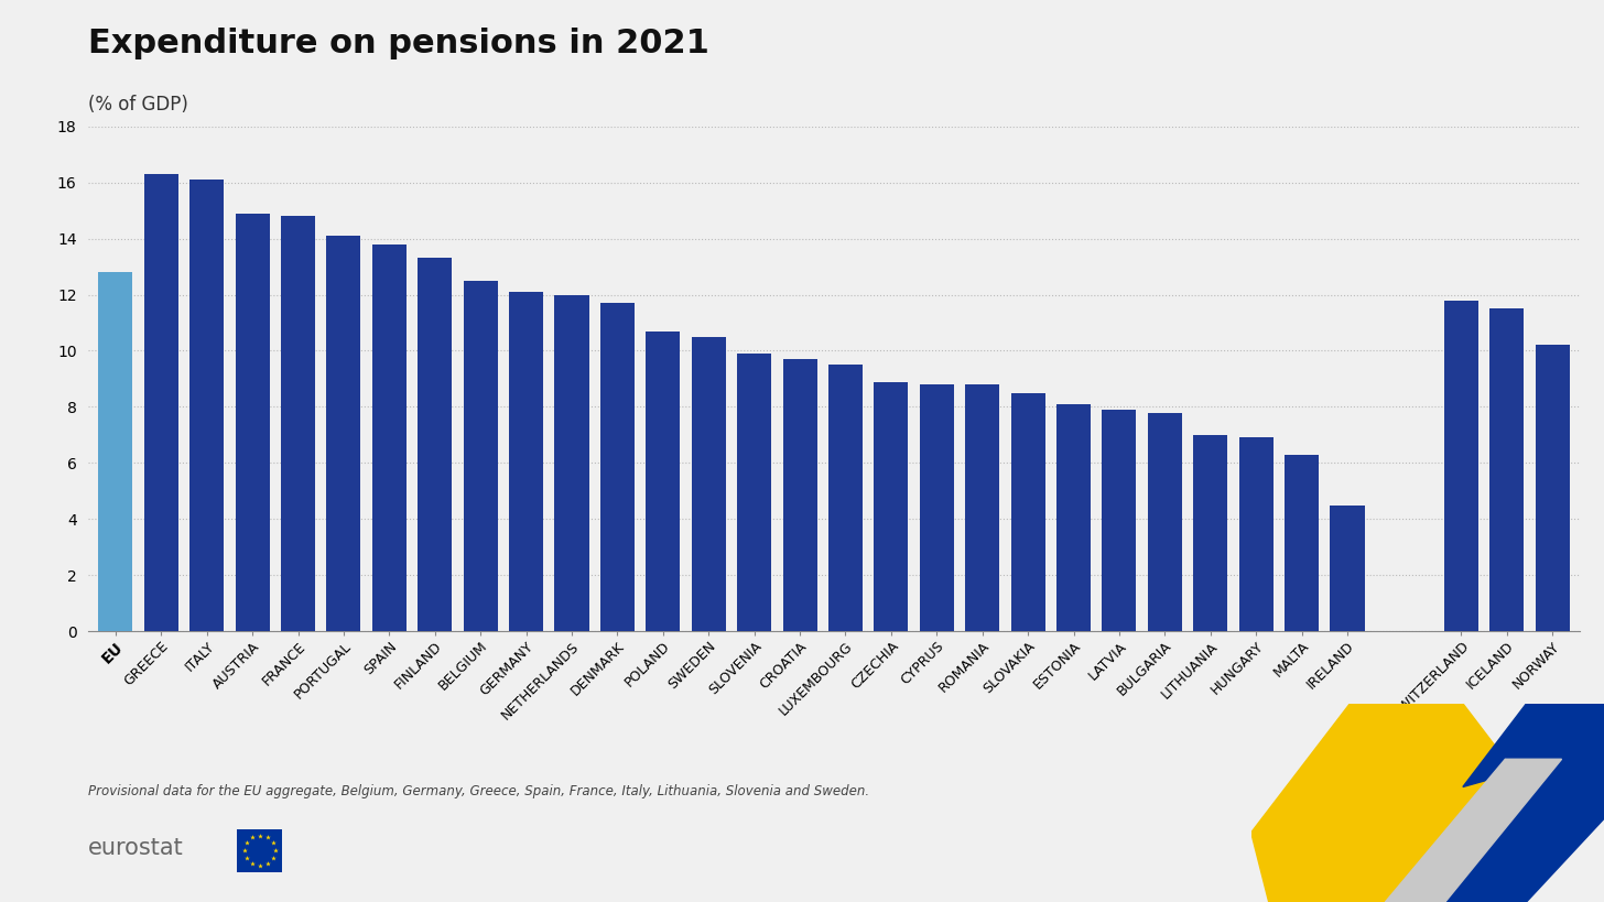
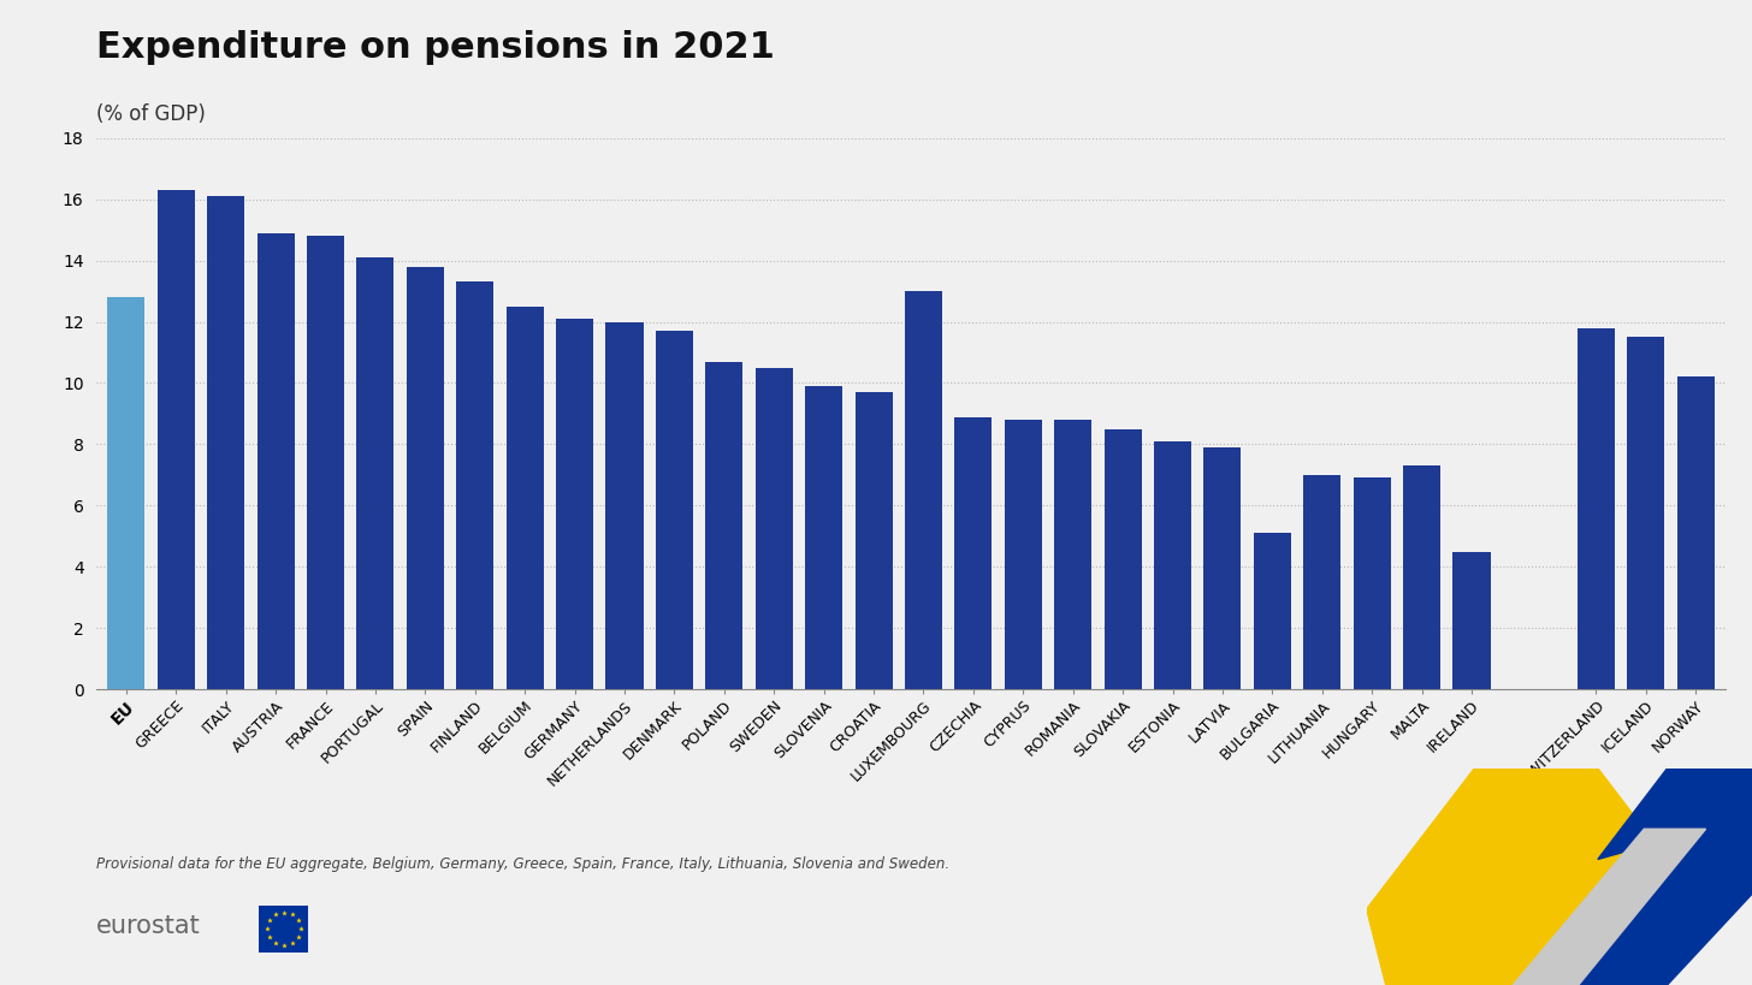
LUXEMBOURG: 9.5 -> 13.0
BULGARIA: 7.8 -> 5.1
MALTA: 6.3 -> 7.3
